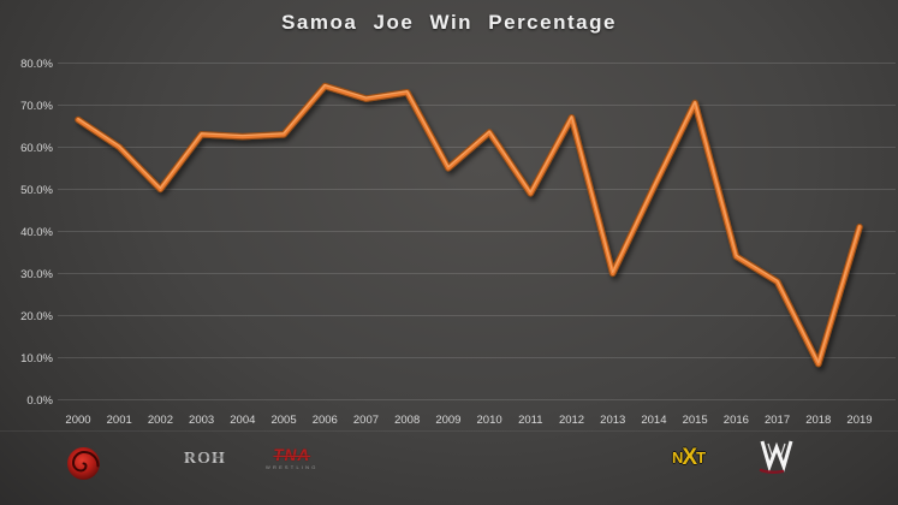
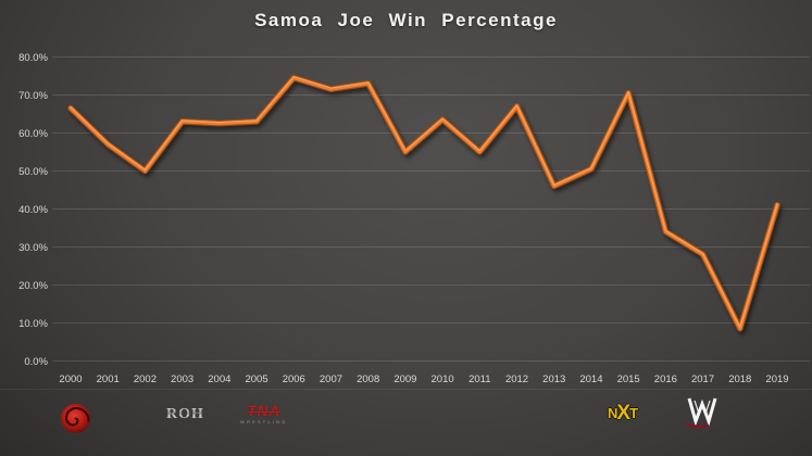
2001: 60% -> 57%
2011: 49% -> 55%
2013: 30% -> 46%
